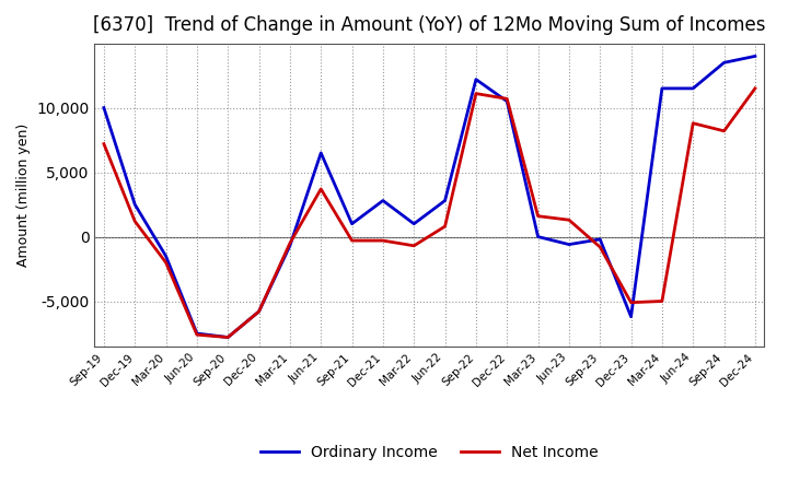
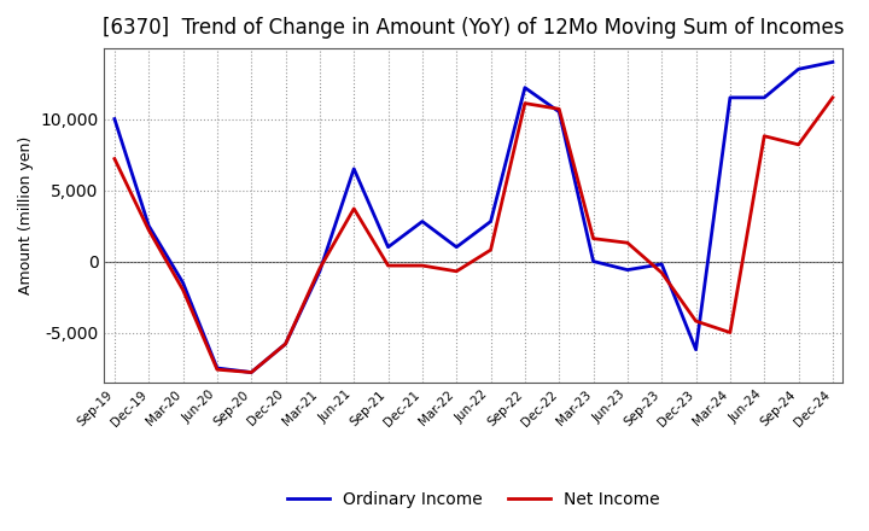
Net Income/Dec-19: 1,200 -> 2,200
Net Income/Dec-23: -5,100 -> -4,200
